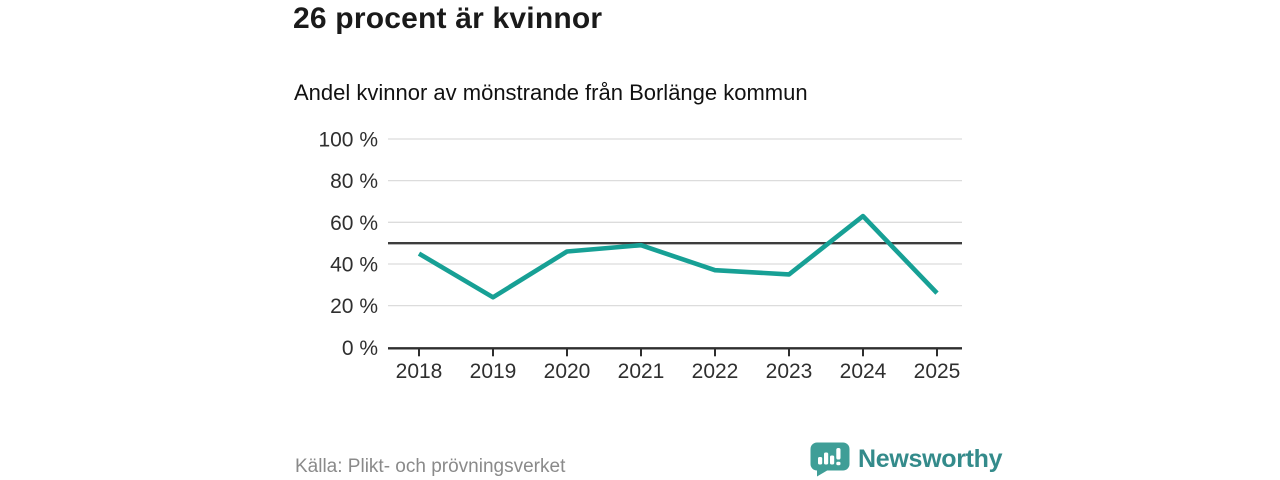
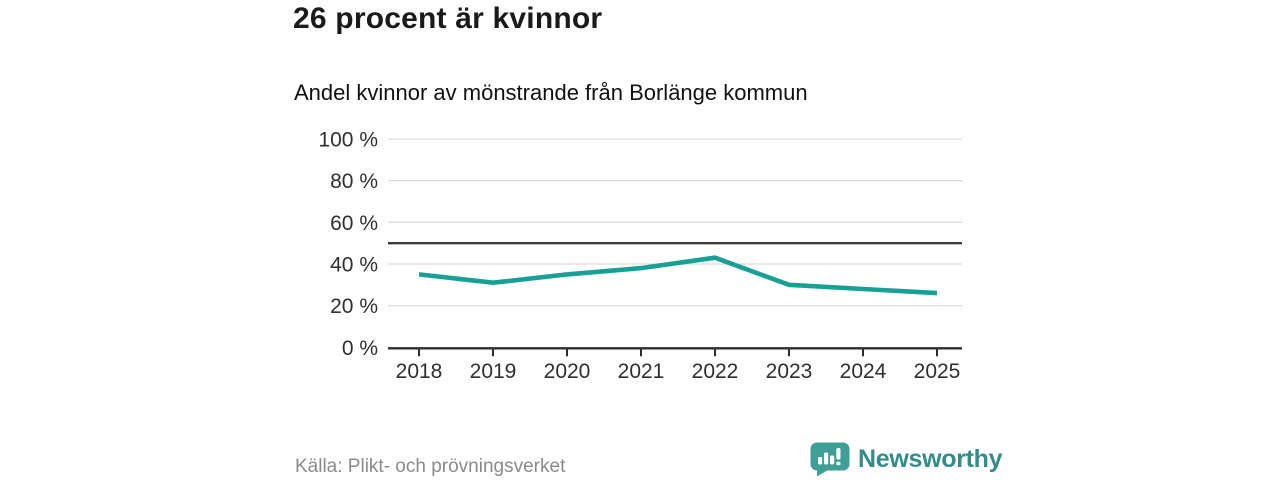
2018: 45% -> 35%
2019: 24% -> 31%
2020: 46% -> 35%
2021: 49% -> 38%
2022: 37% -> 43%
2023: 35% -> 30%
2024: 63% -> 28%
